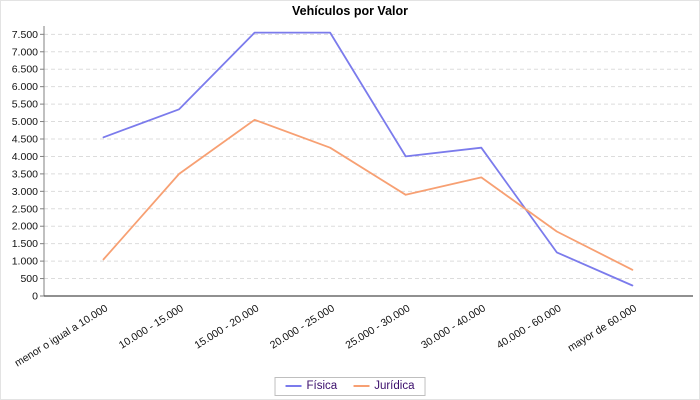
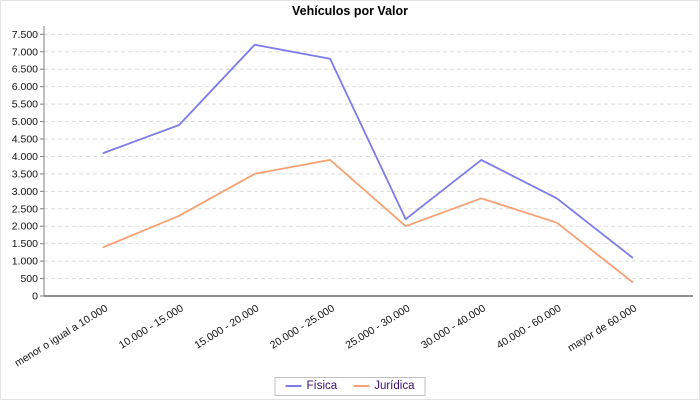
Física/menor o igual a 10.000: 4600 -> 4100
Jurídica/menor o igual a 10.000: 1000 -> 1400
Física/10.000 - 15.000: 5400 -> 4900
Jurídica/10.000 - 15.000: 3500 -> 2300
Física/15.000 - 20.000: 7600 -> 7200
Jurídica/15.000 - 20.000: 5000 -> 3500
Física/20.000 - 25.000: 7600 -> 6800
Jurídica/20.000 - 25.000: 4200 -> 3900
Física/25.000 - 30.000: 4000 -> 2200
Jurídica/25.000 - 30.000: 2900 -> 2000
Física/30.000 - 40.000: 4200 -> 3900
Jurídica/30.000 - 40.000: 3400 -> 2800
Física/40.000 - 60.000: 1200 -> 2800
Jurídica/40.000 - 60.000: 1800 -> 2100
Física/mayor de 60.000: 300 -> 1100
Jurídica/mayor de 60.000: 800 -> 400
